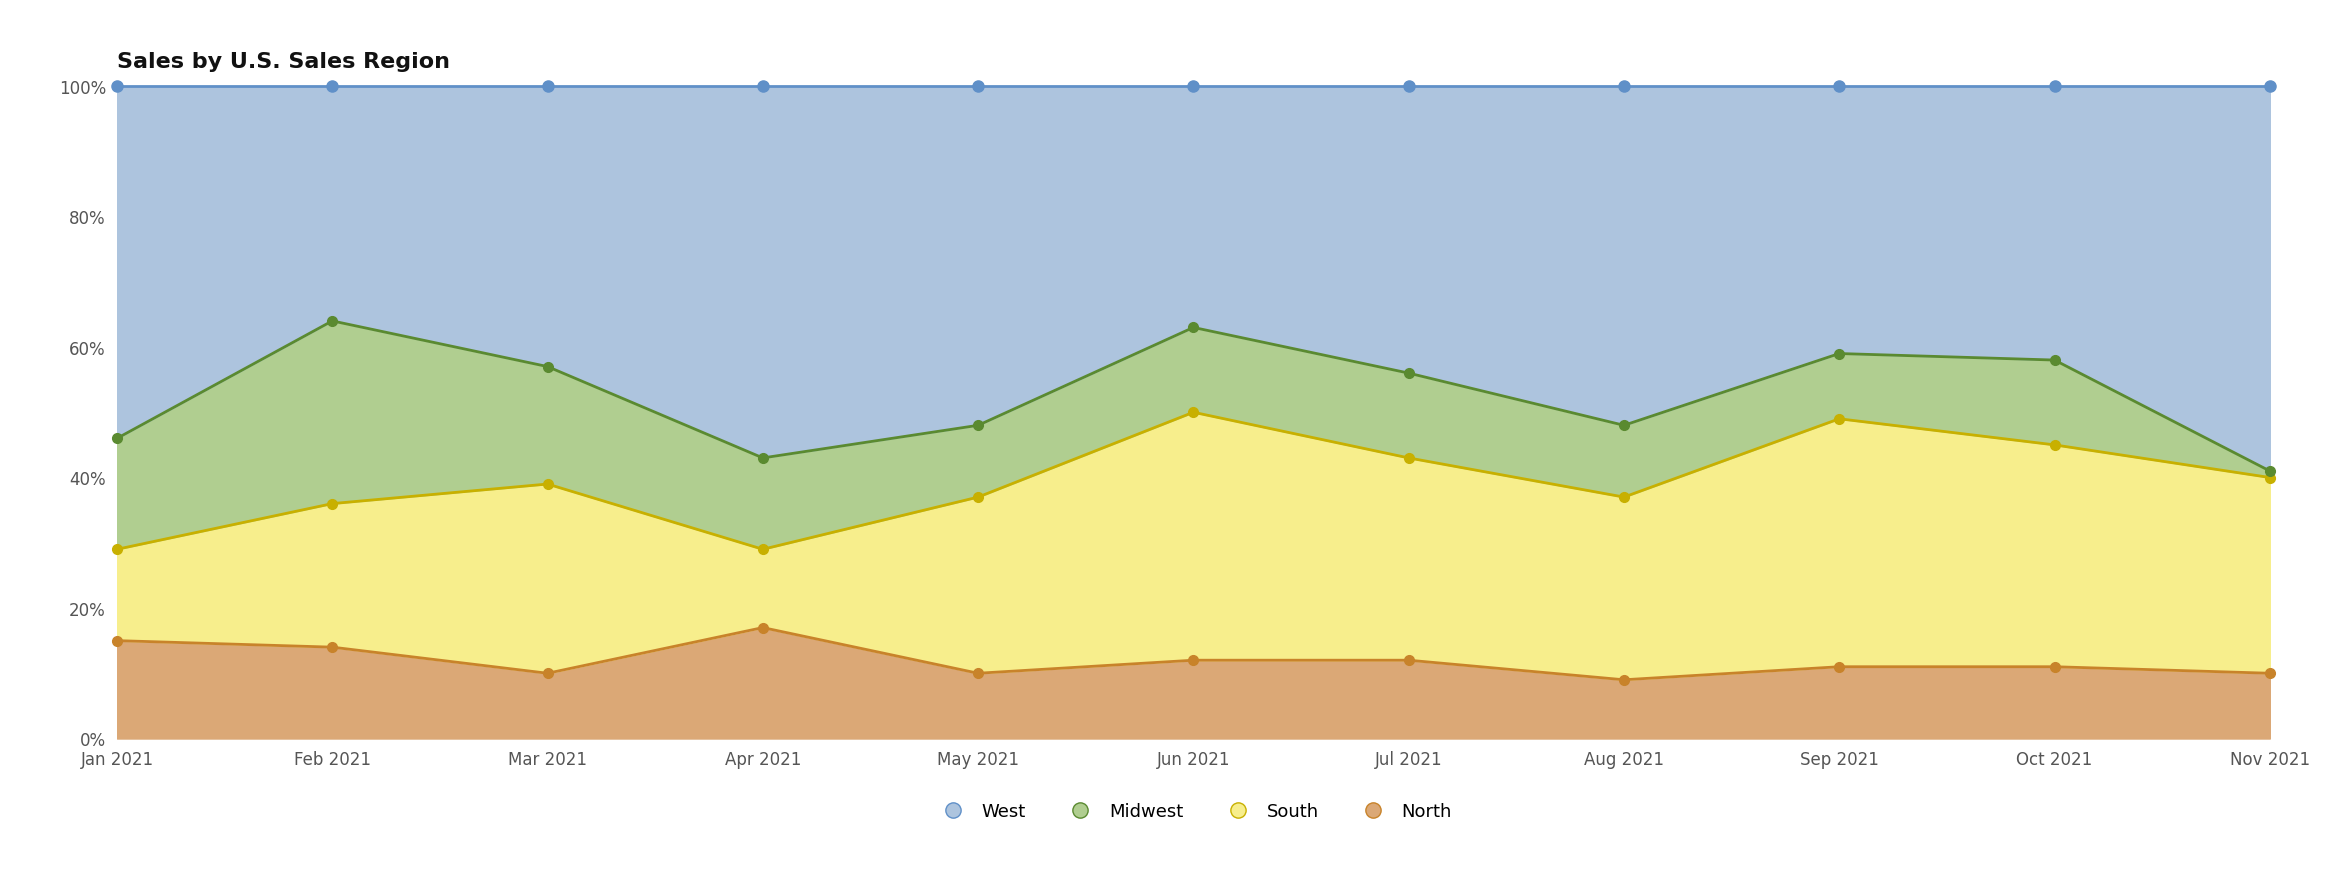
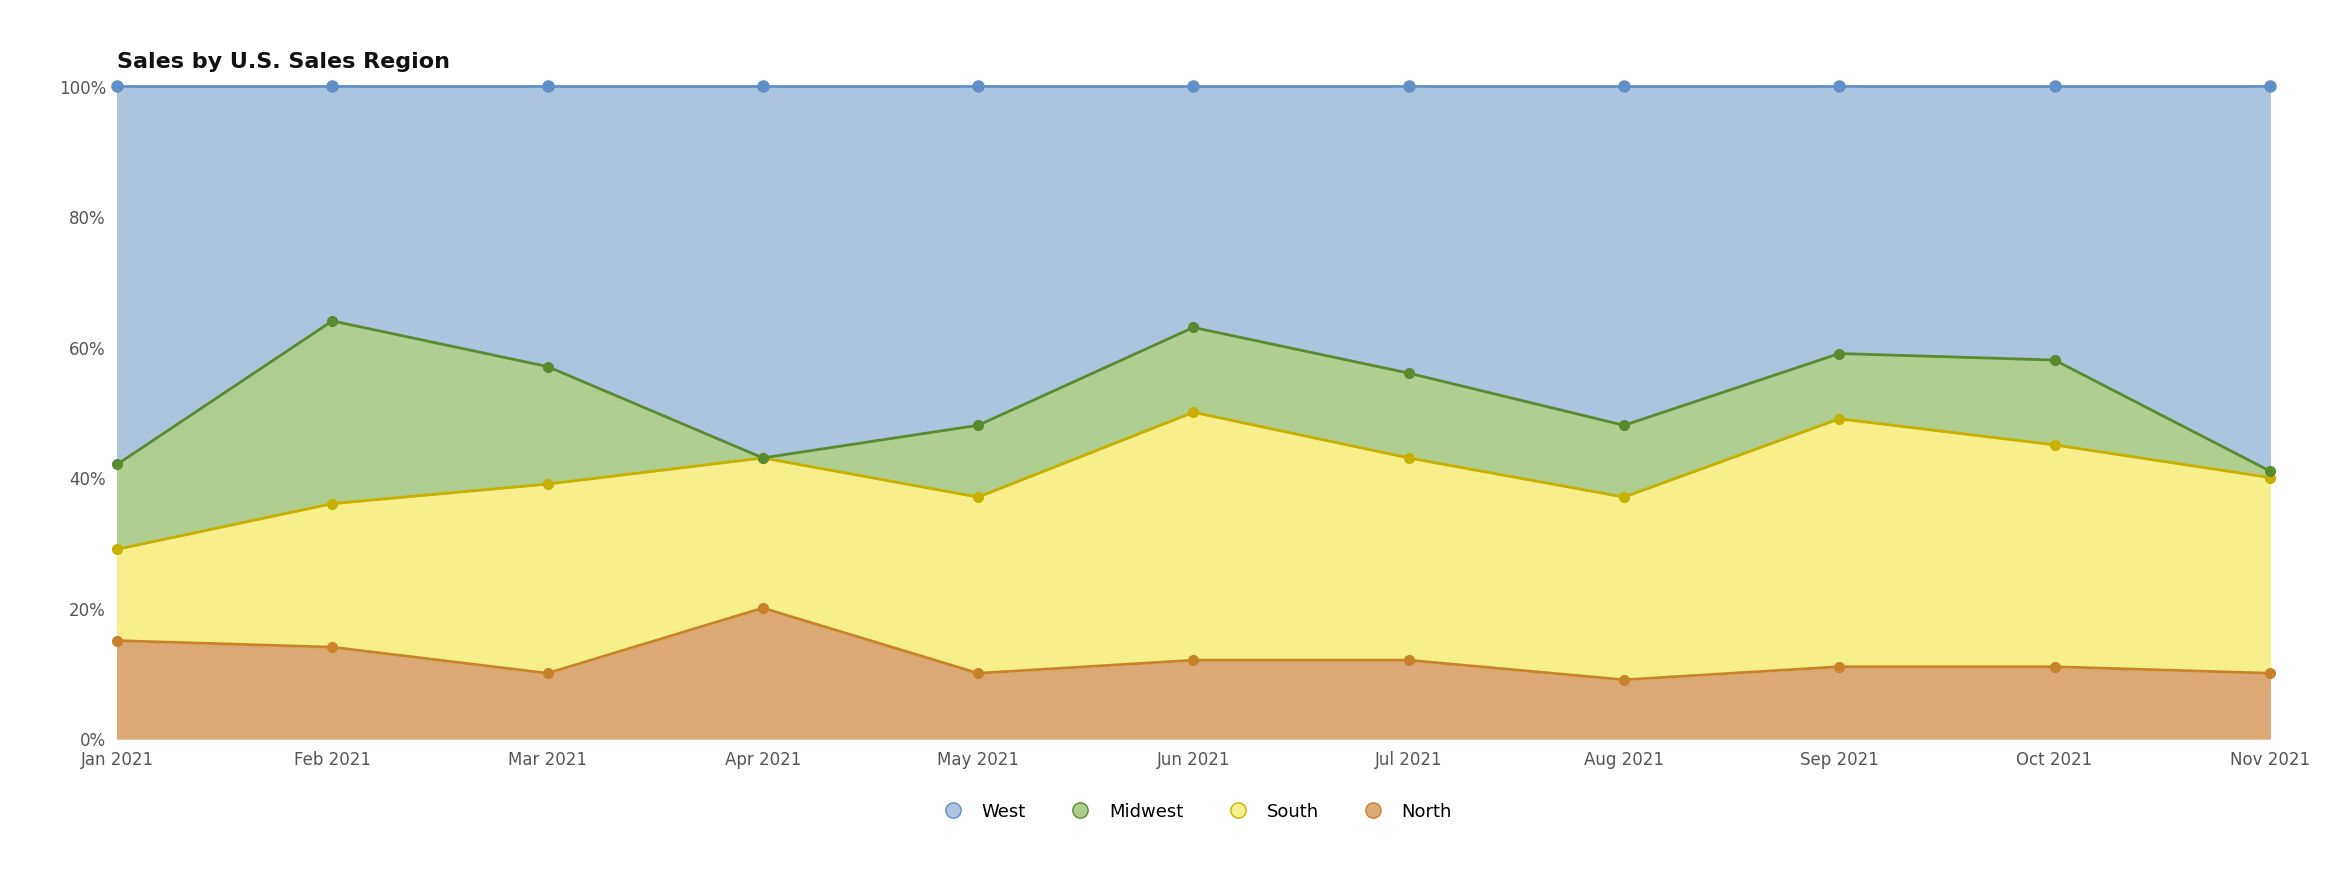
Midwest/Jan 2021: 46% -> 42%
North/Apr 2021: 17% -> 20%
South/Apr 2021: 29% -> 43%
